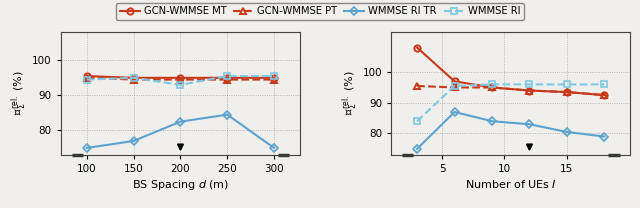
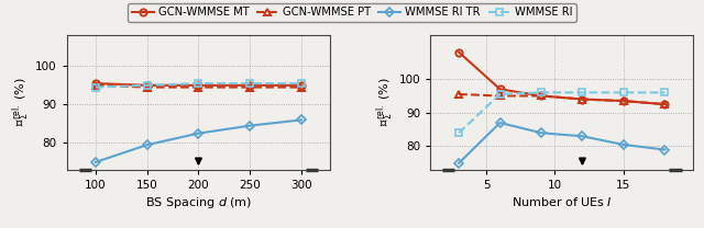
WMMSE RI TR/150: 77.0 -> 79.5
WMMSE RI/200: 93.0 -> 95.5
WMMSE RI TR/300: 75.0 -> 86.0
